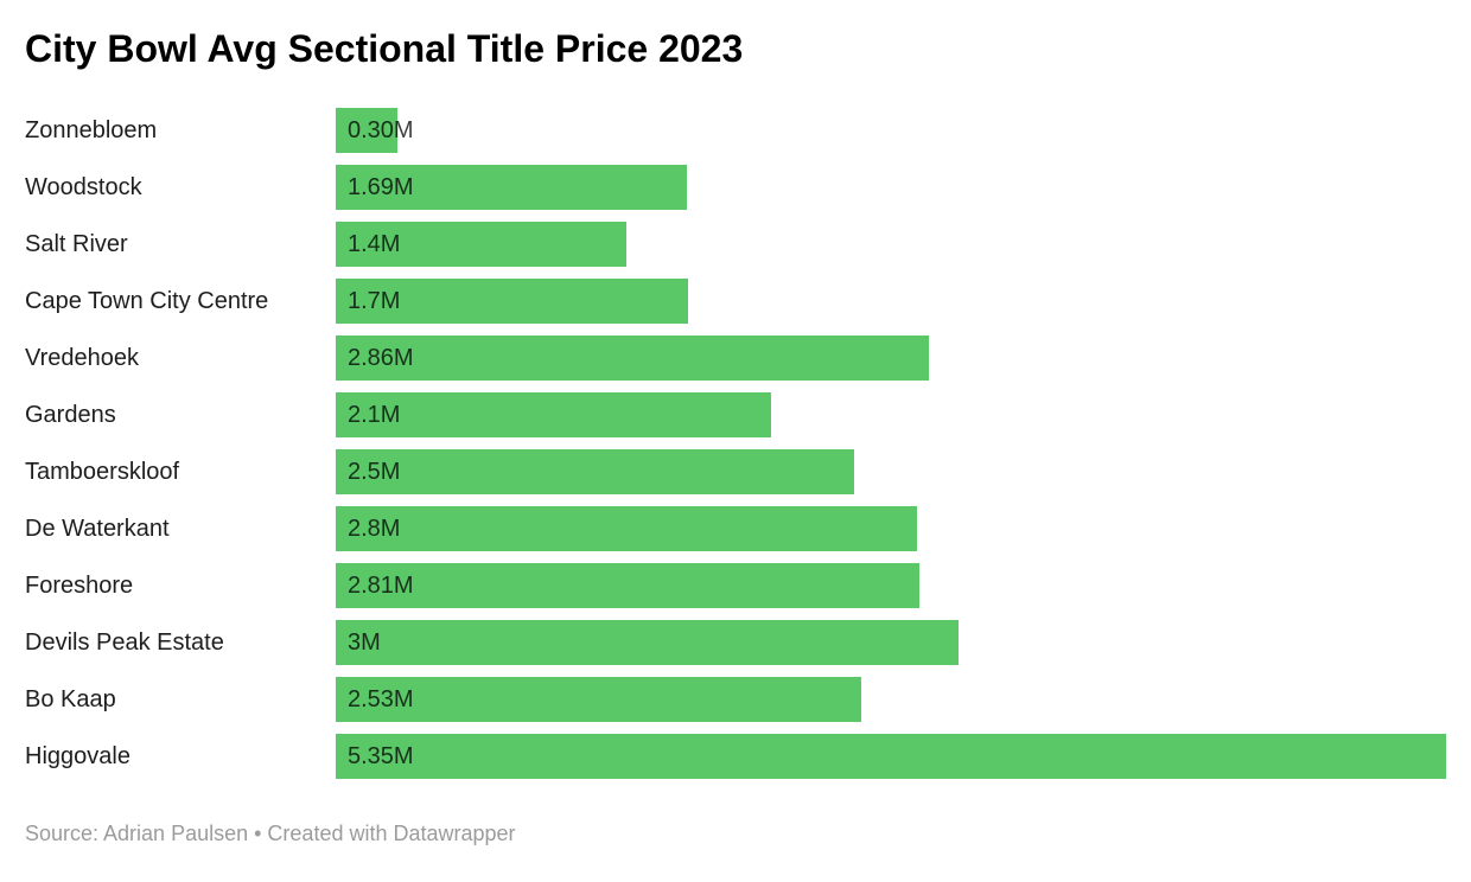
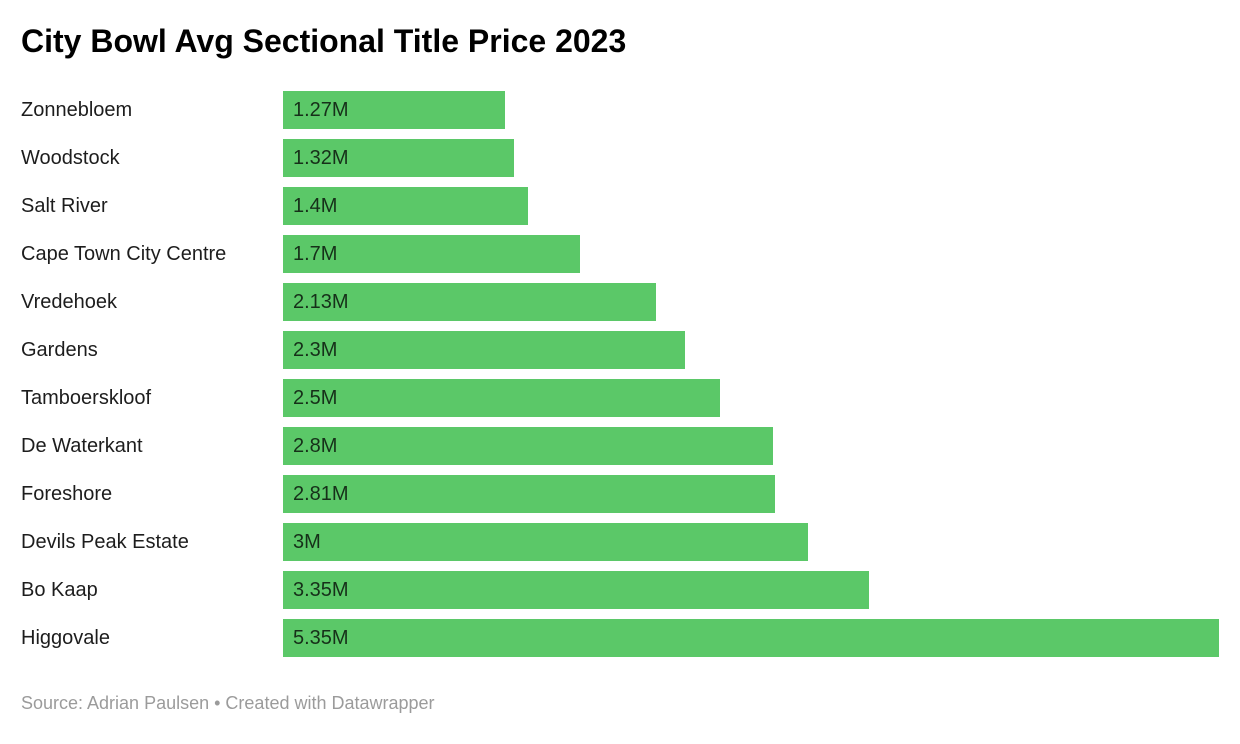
Zonnebloem: 0.30M -> 1.27M
Woodstock: 1.69M -> 1.32M
Vredehoek: 2.86M -> 2.13M
Gardens: 2.1M -> 2.3M
Bo Kaap: 2.53M -> 3.35M
